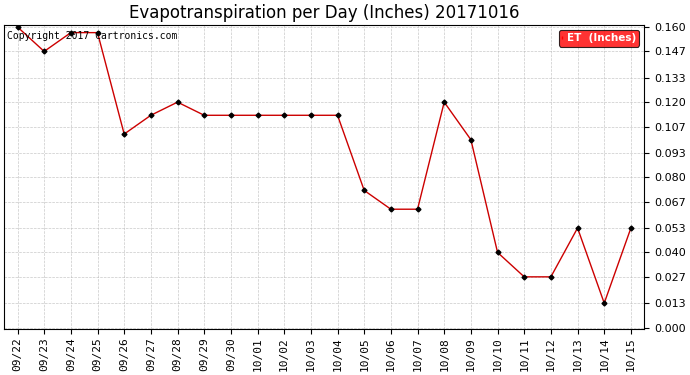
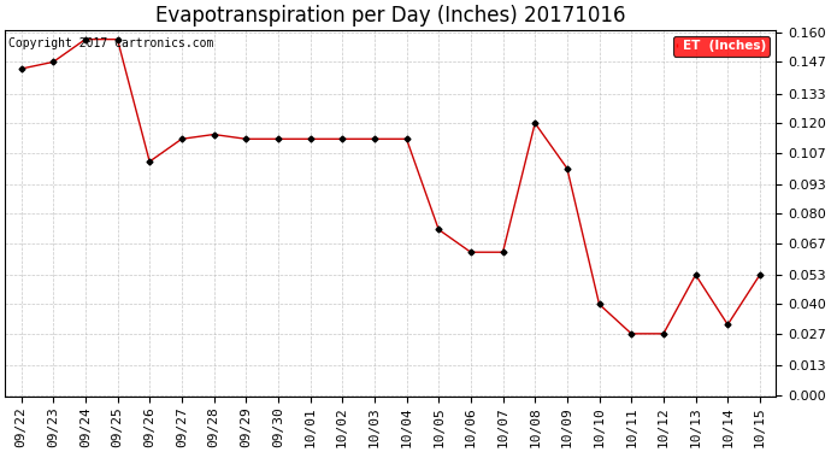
09/22: 0.160 -> 0.144
09/28: 0.120 -> 0.115
10/14: 0.013 -> 0.031
